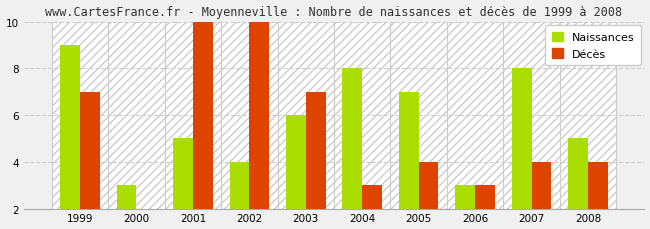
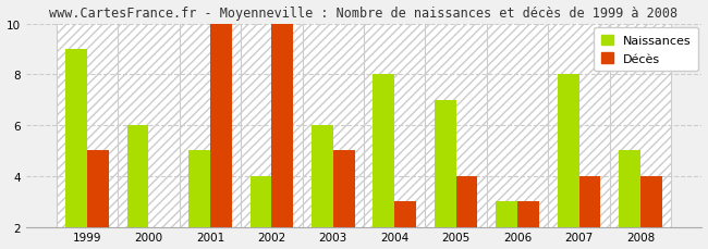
Décès/1999: 7 -> 5
Naissances/2000: 3 -> 6
Décès/2003: 7 -> 5
